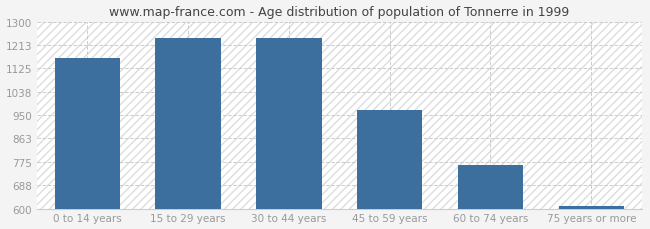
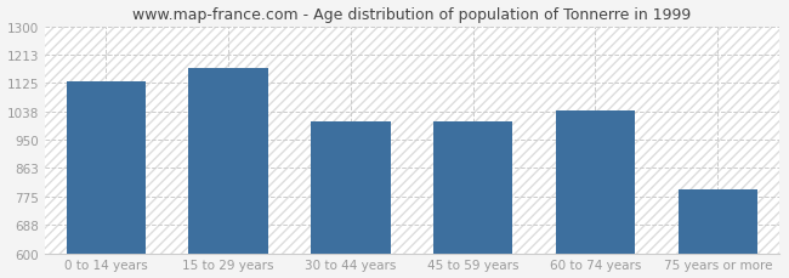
0 to 14 years: 1163 -> 1130
15 to 29 years: 1240 -> 1170
30 to 44 years: 1238 -> 1005
45 to 59 years: 970 -> 1005
60 to 74 years: 762 -> 1040
75 years or more: 608 -> 795
